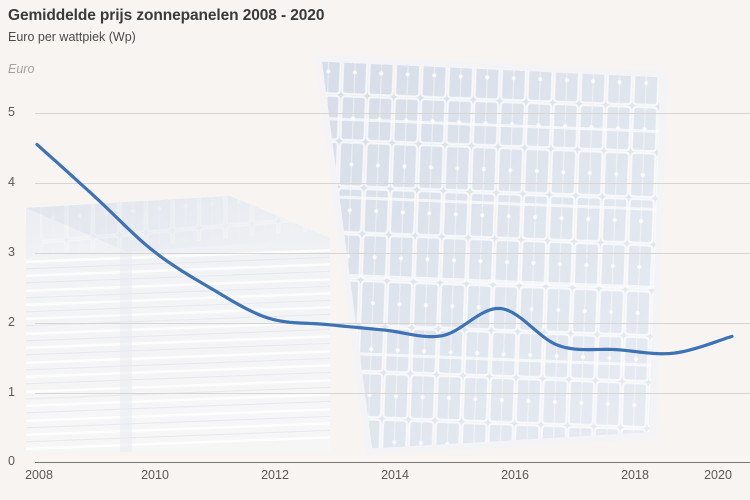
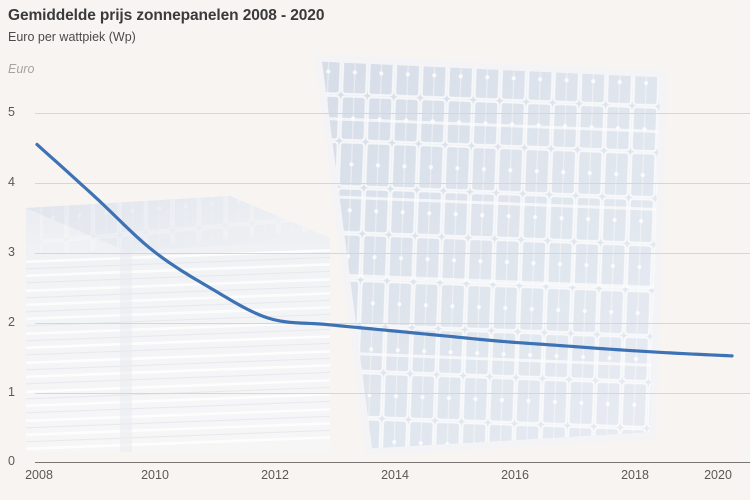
2016: 2.2 -> 1.7
2020: 1.8 -> 1.5
